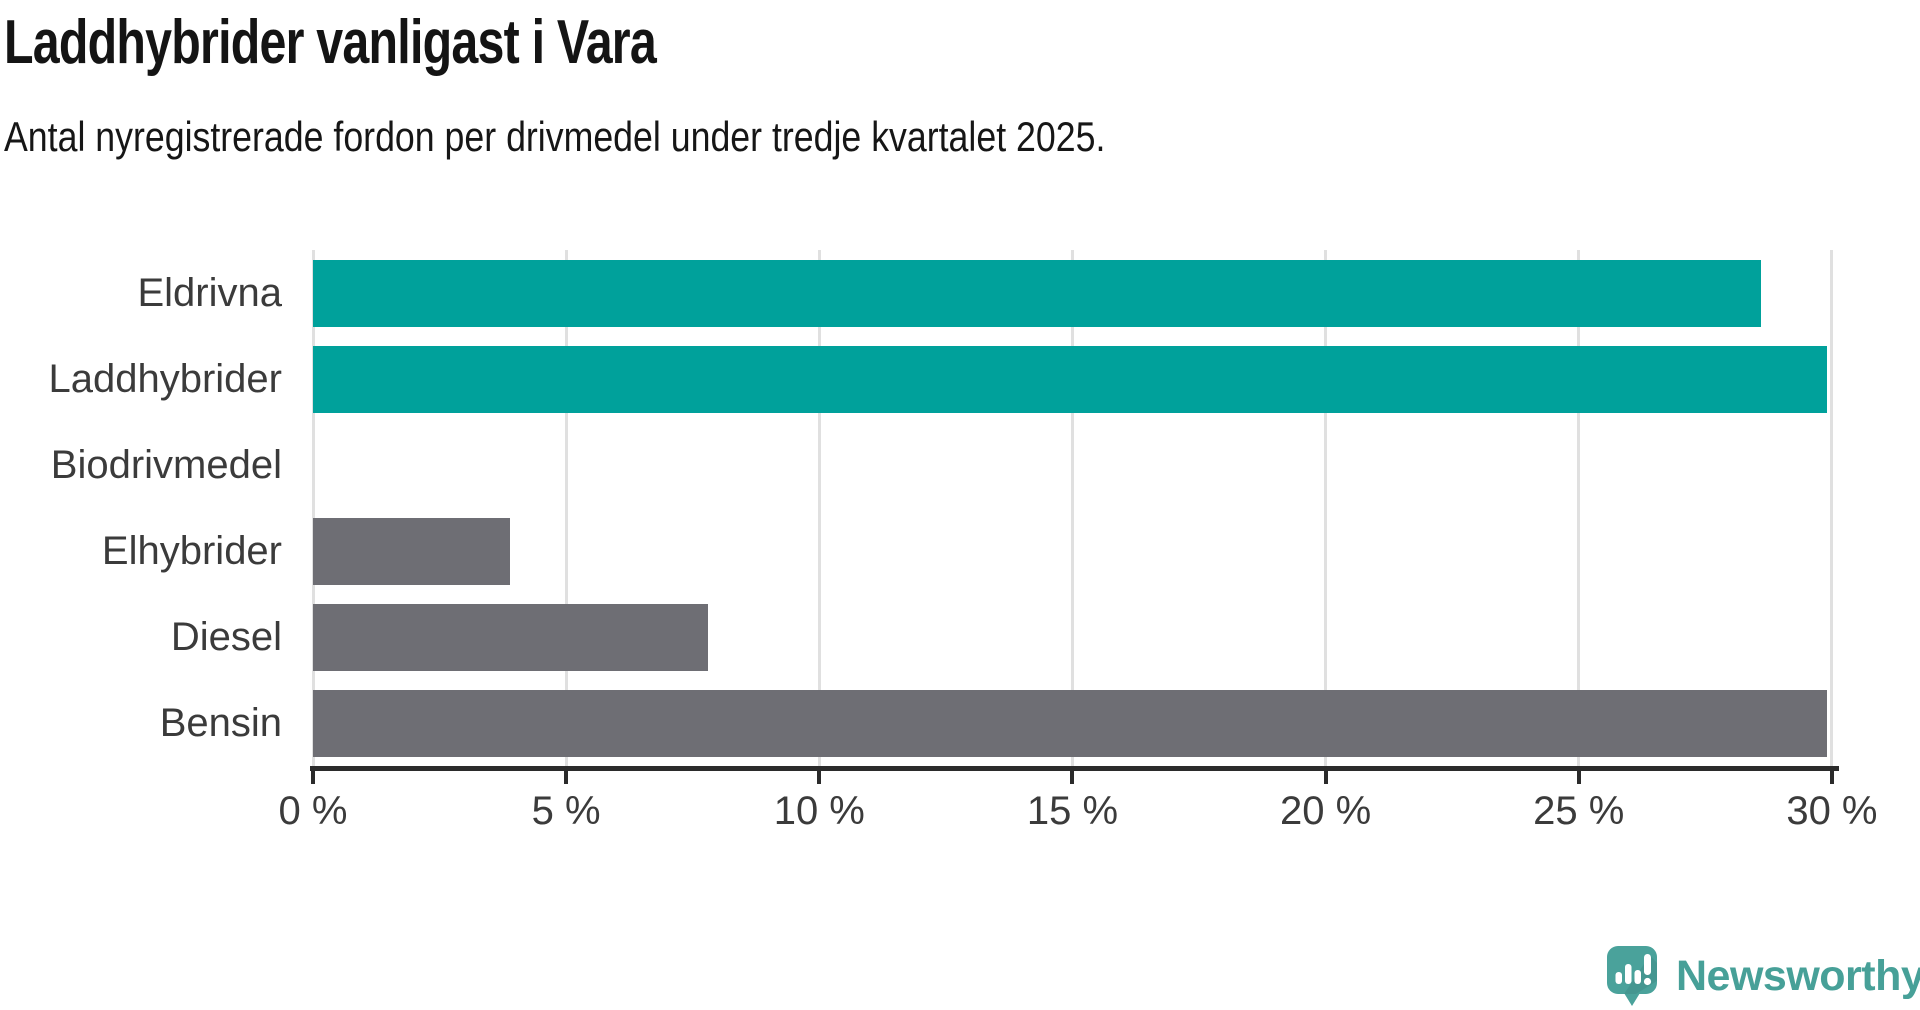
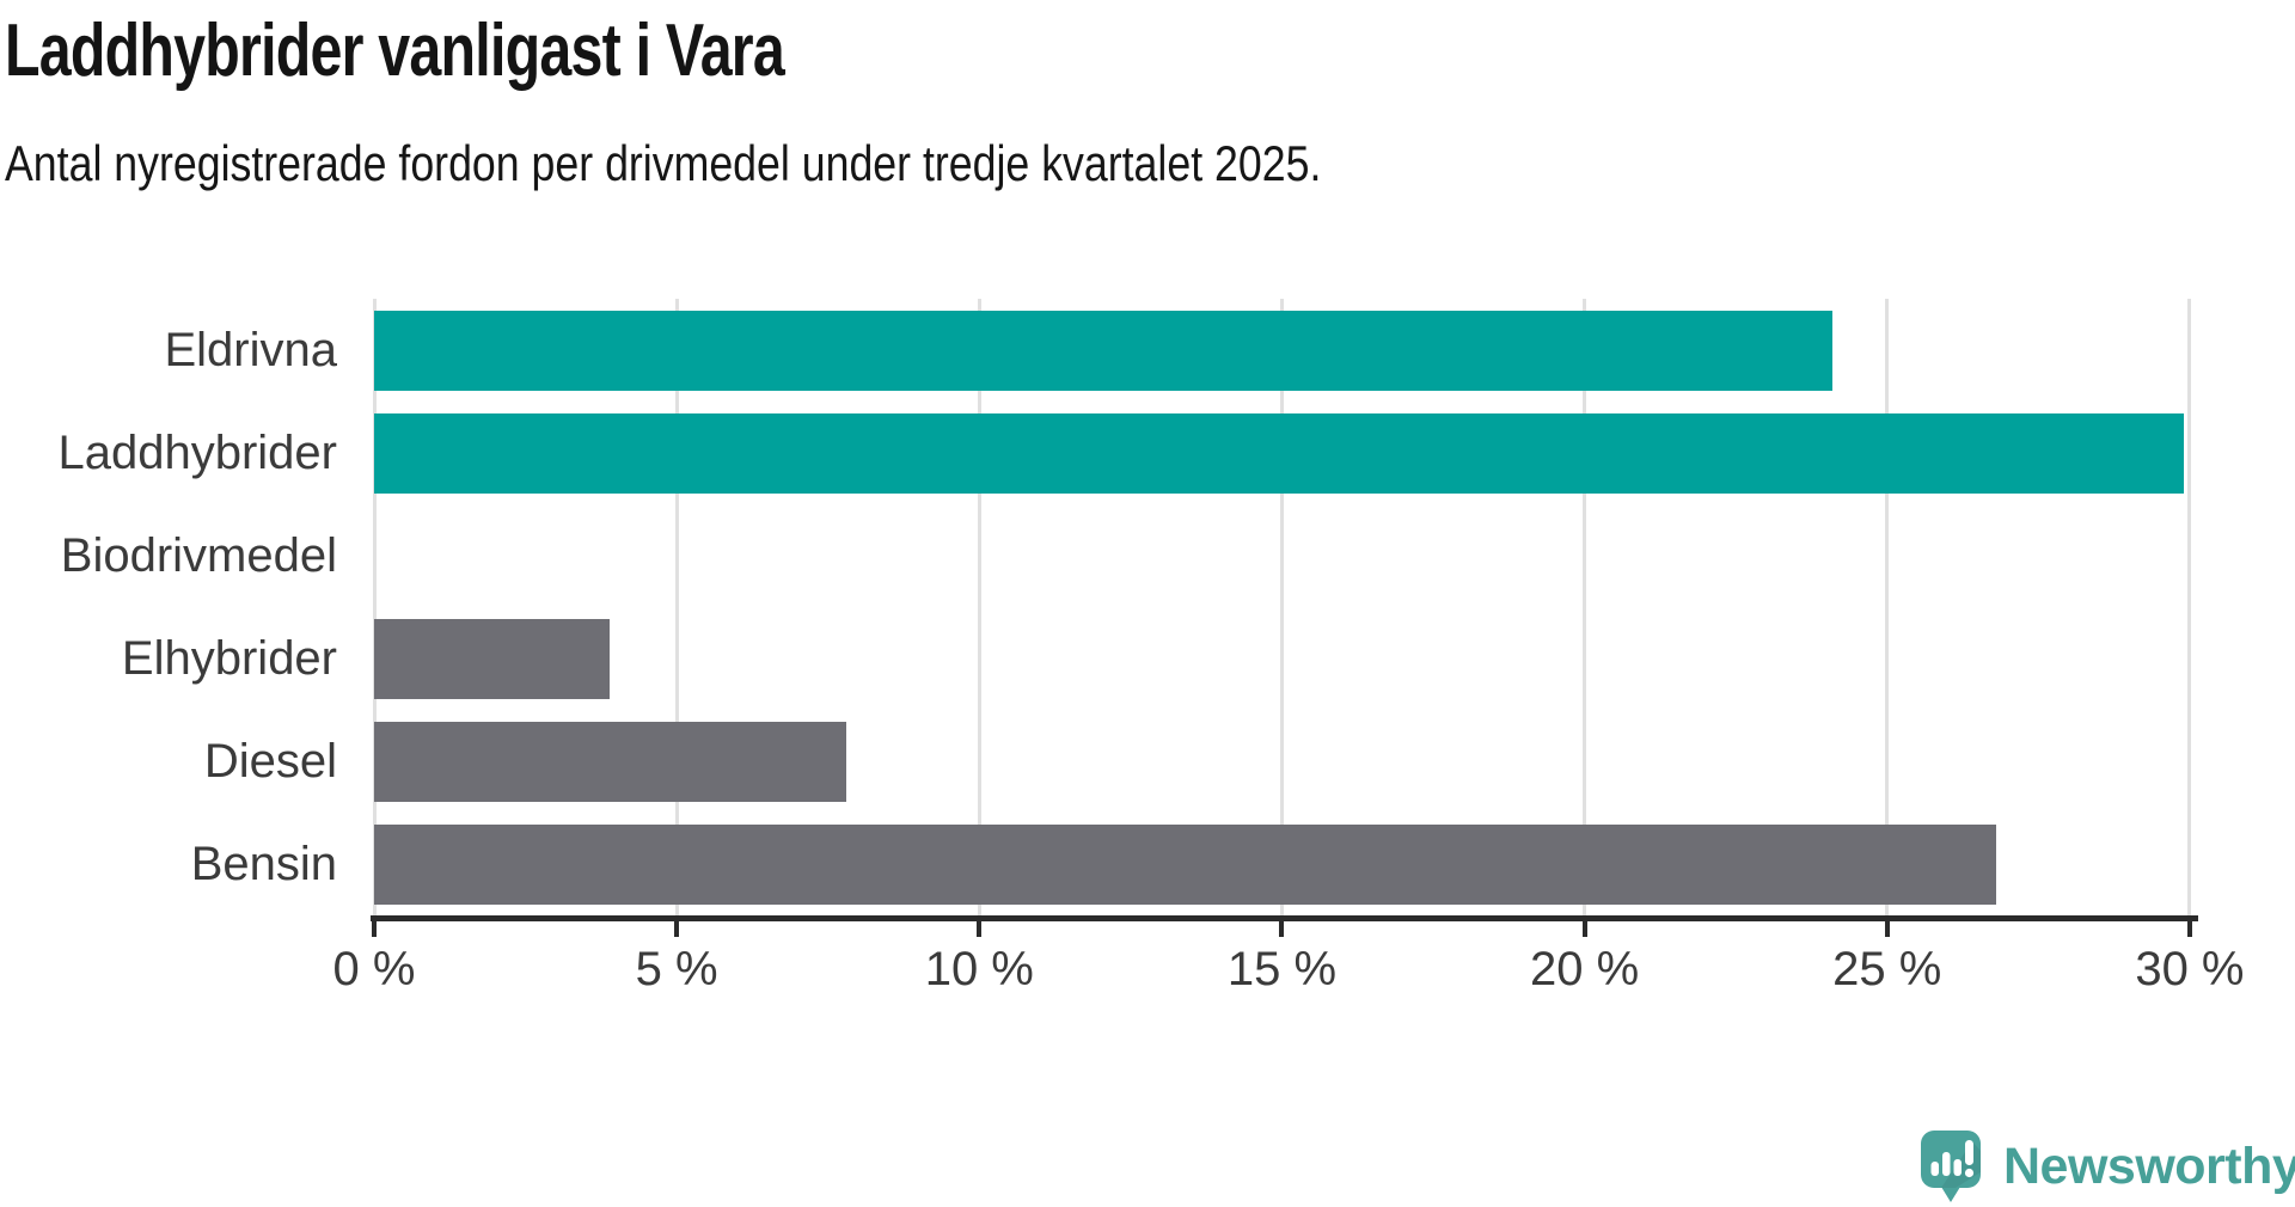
Eldrivna: 28.6% -> 24.1%
Bensin: 29.9% -> 26.8%
